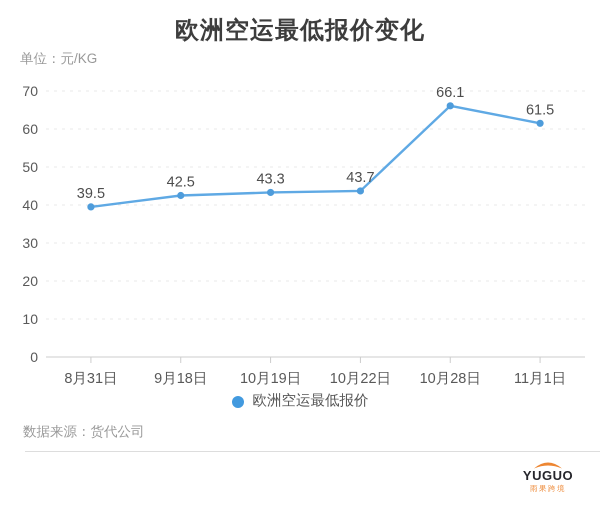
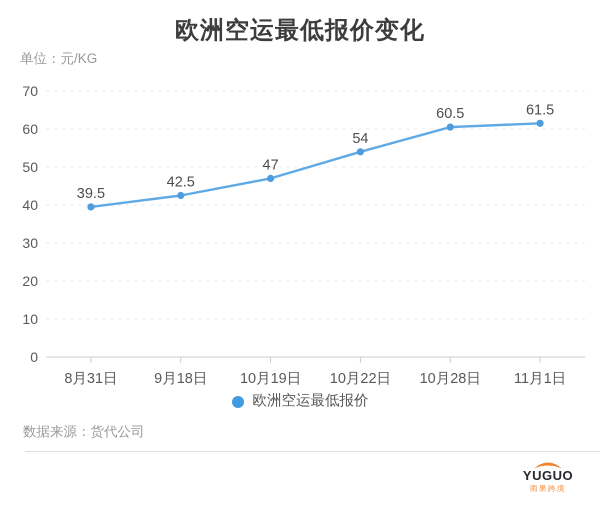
10月19日: 43.3 -> 47
10月22日: 43.7 -> 54
10月28日: 66.1 -> 60.5
